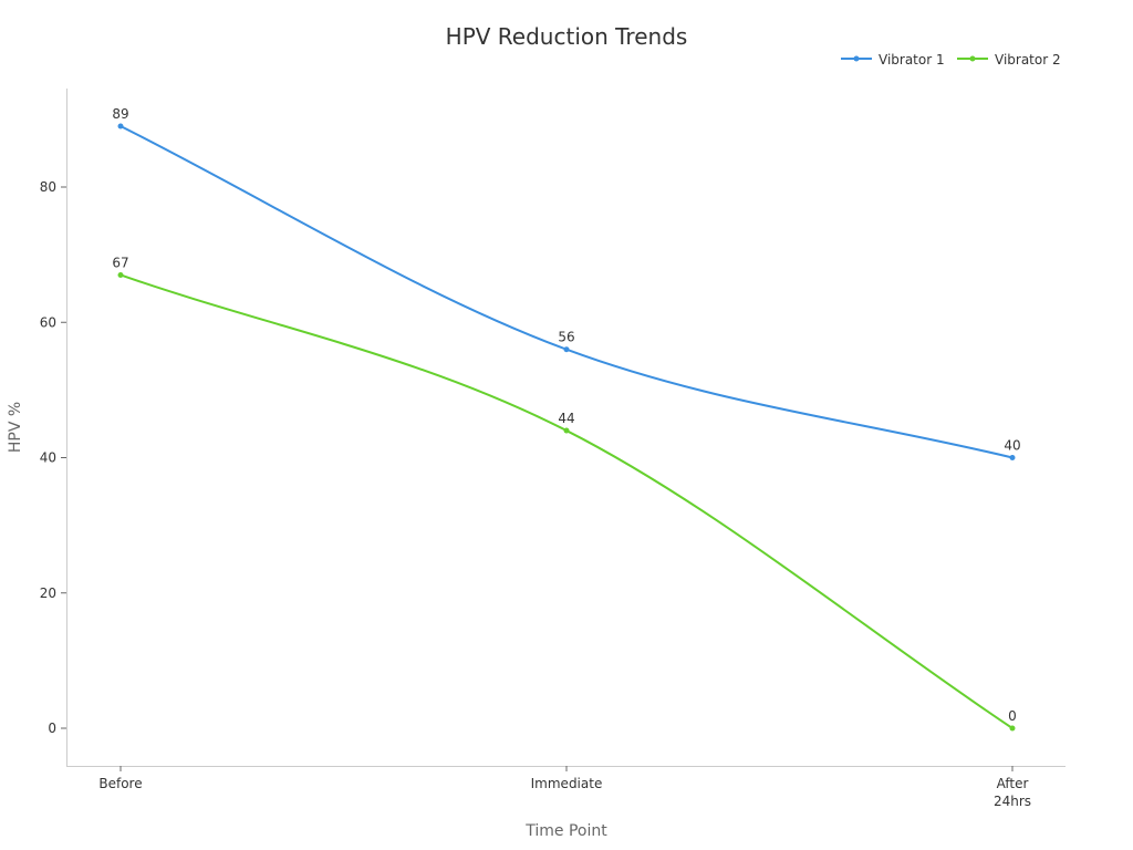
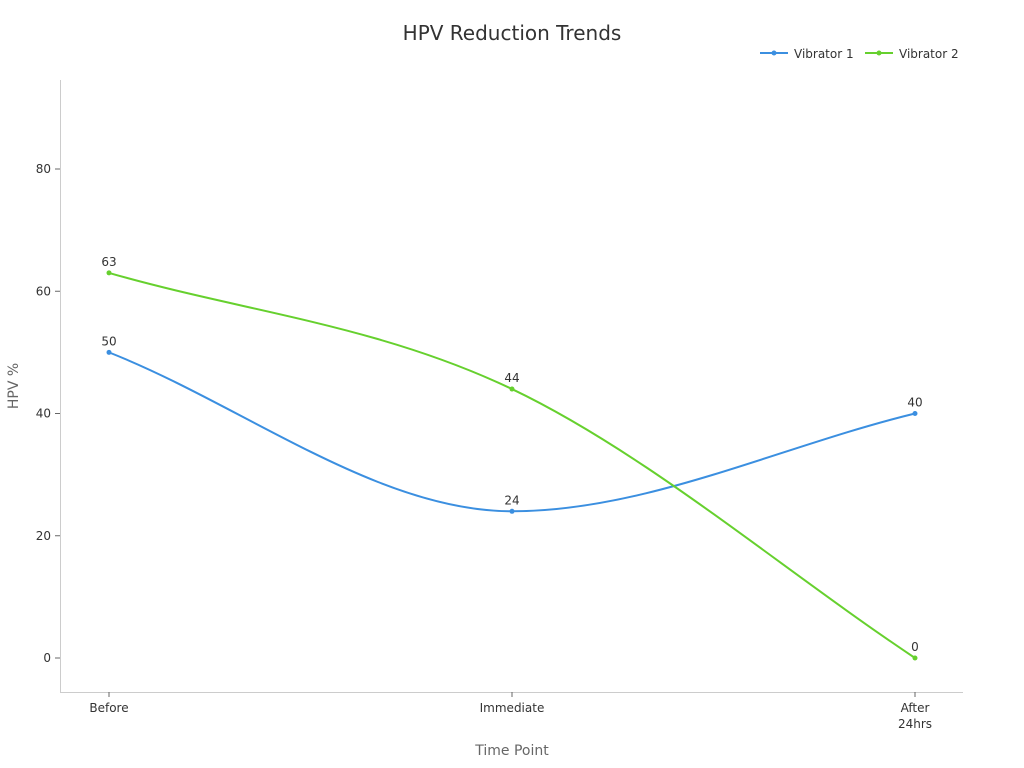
Vibrator 1/Before: 89 -> 50
Vibrator 2/Before: 67 -> 63
Vibrator 1/Immediate: 56 -> 24
